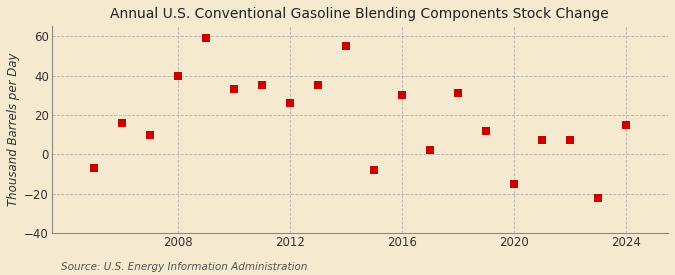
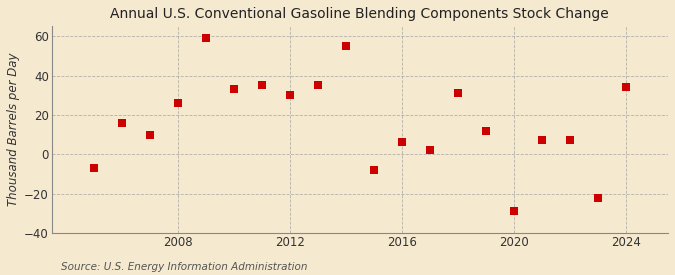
2008: 40 -> 26
2012: 26 -> 30
2016: 30 -> 6
2020: -15 -> -29
2024: 15 -> 34
